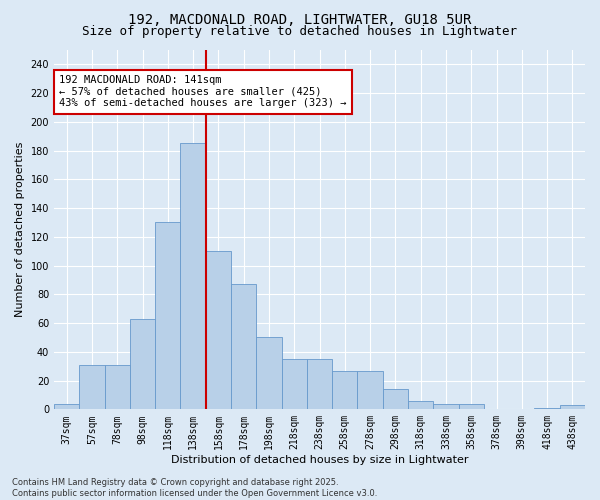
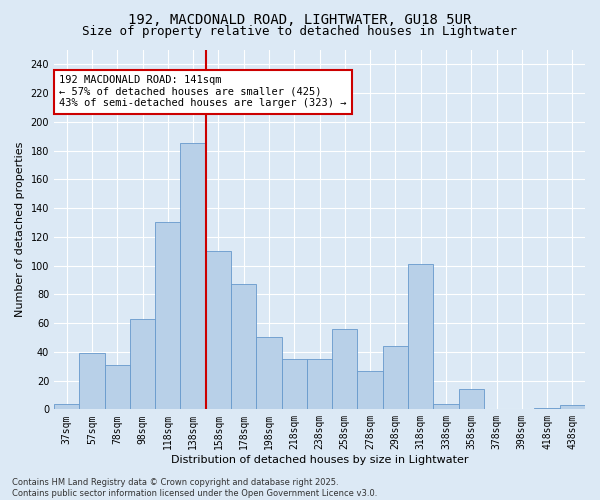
57sqm: 31 -> 39
258sqm: 27 -> 56
298sqm: 14 -> 44
318sqm: 6 -> 101
358sqm: 4 -> 14
